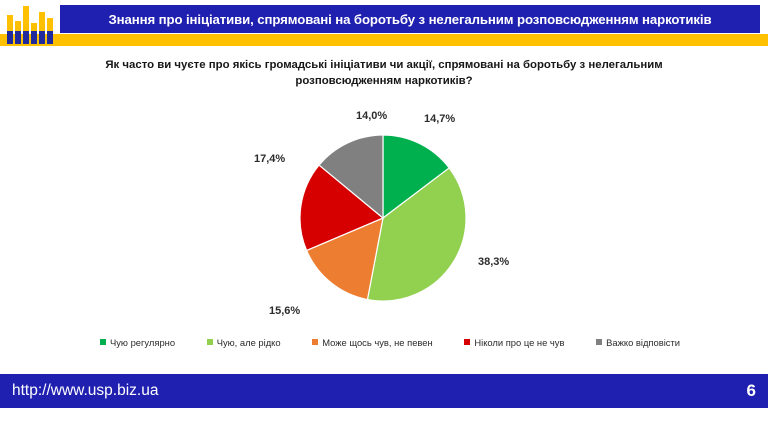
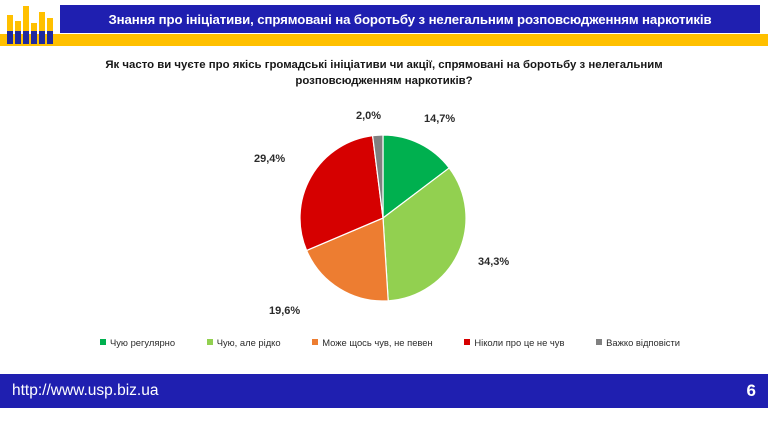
Чую, але рідко: 38,3% -> 34,3%
Може щось чув, не певен: 15,6% -> 19,6%
Ніколи про це не чув: 17,4% -> 29,4%
Важко відповісти: 14,0% -> 2,0%
